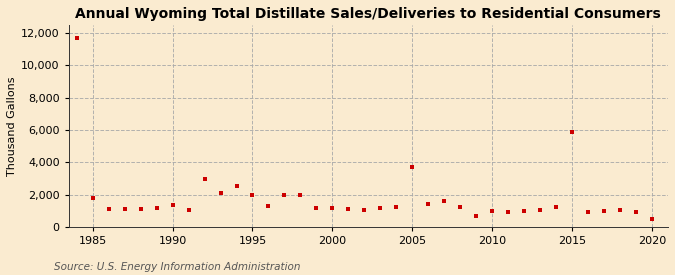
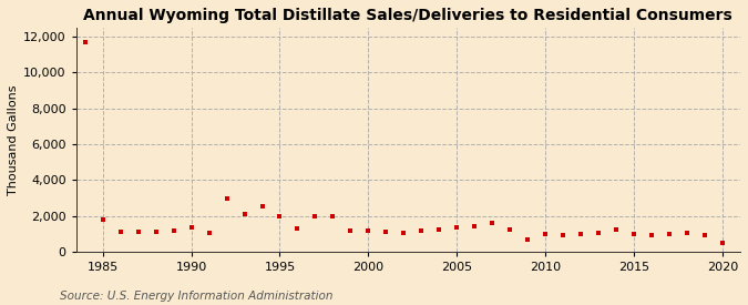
2005: 3,700 -> 1,400
2015: 5,900 -> 1,000
